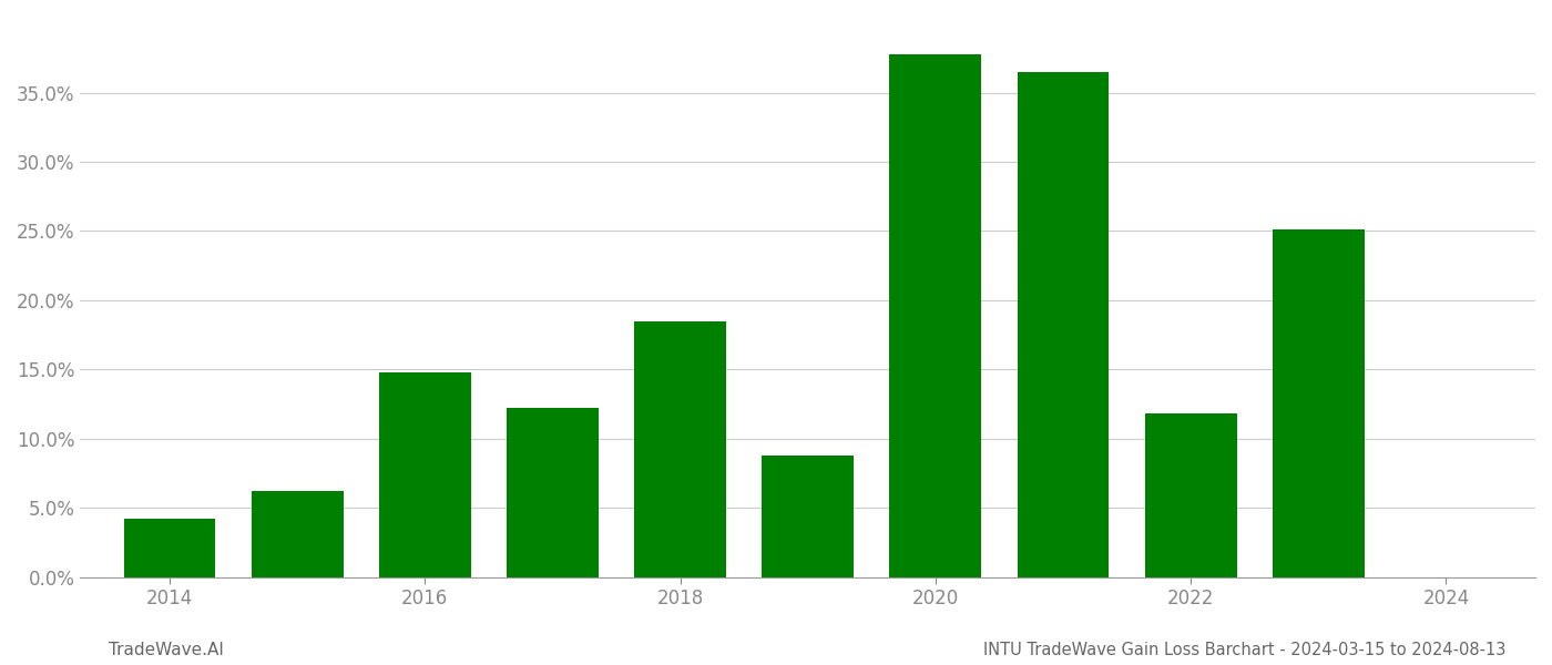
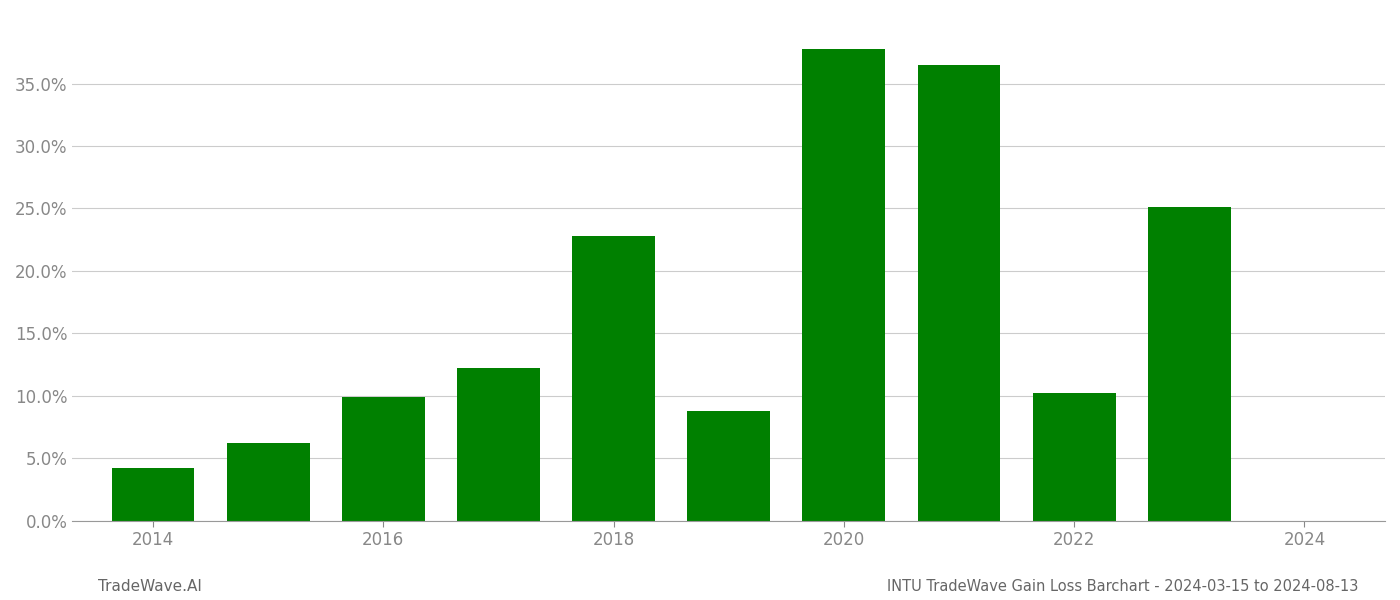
2016: 14.8% -> 9.9%
2018: 18.5% -> 22.8%
2022: 11.8% -> 10.2%
